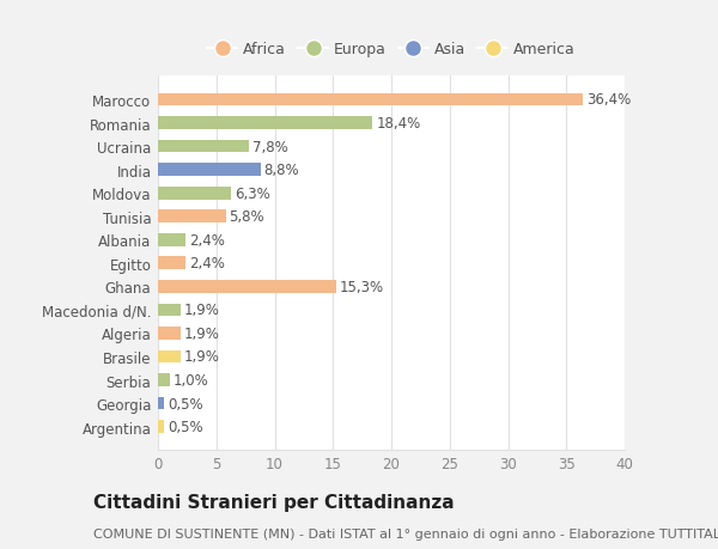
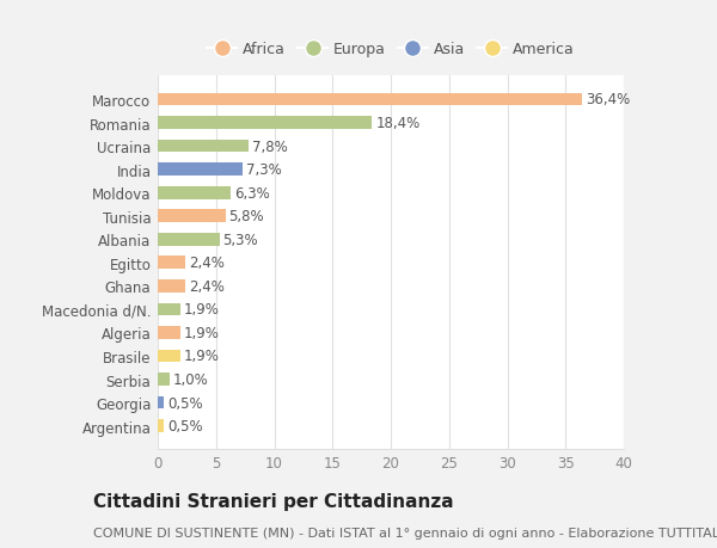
India: 8,8% -> 7,3%
Albania: 2,4% -> 5,3%
Ghana: 15,3% -> 2,4%
